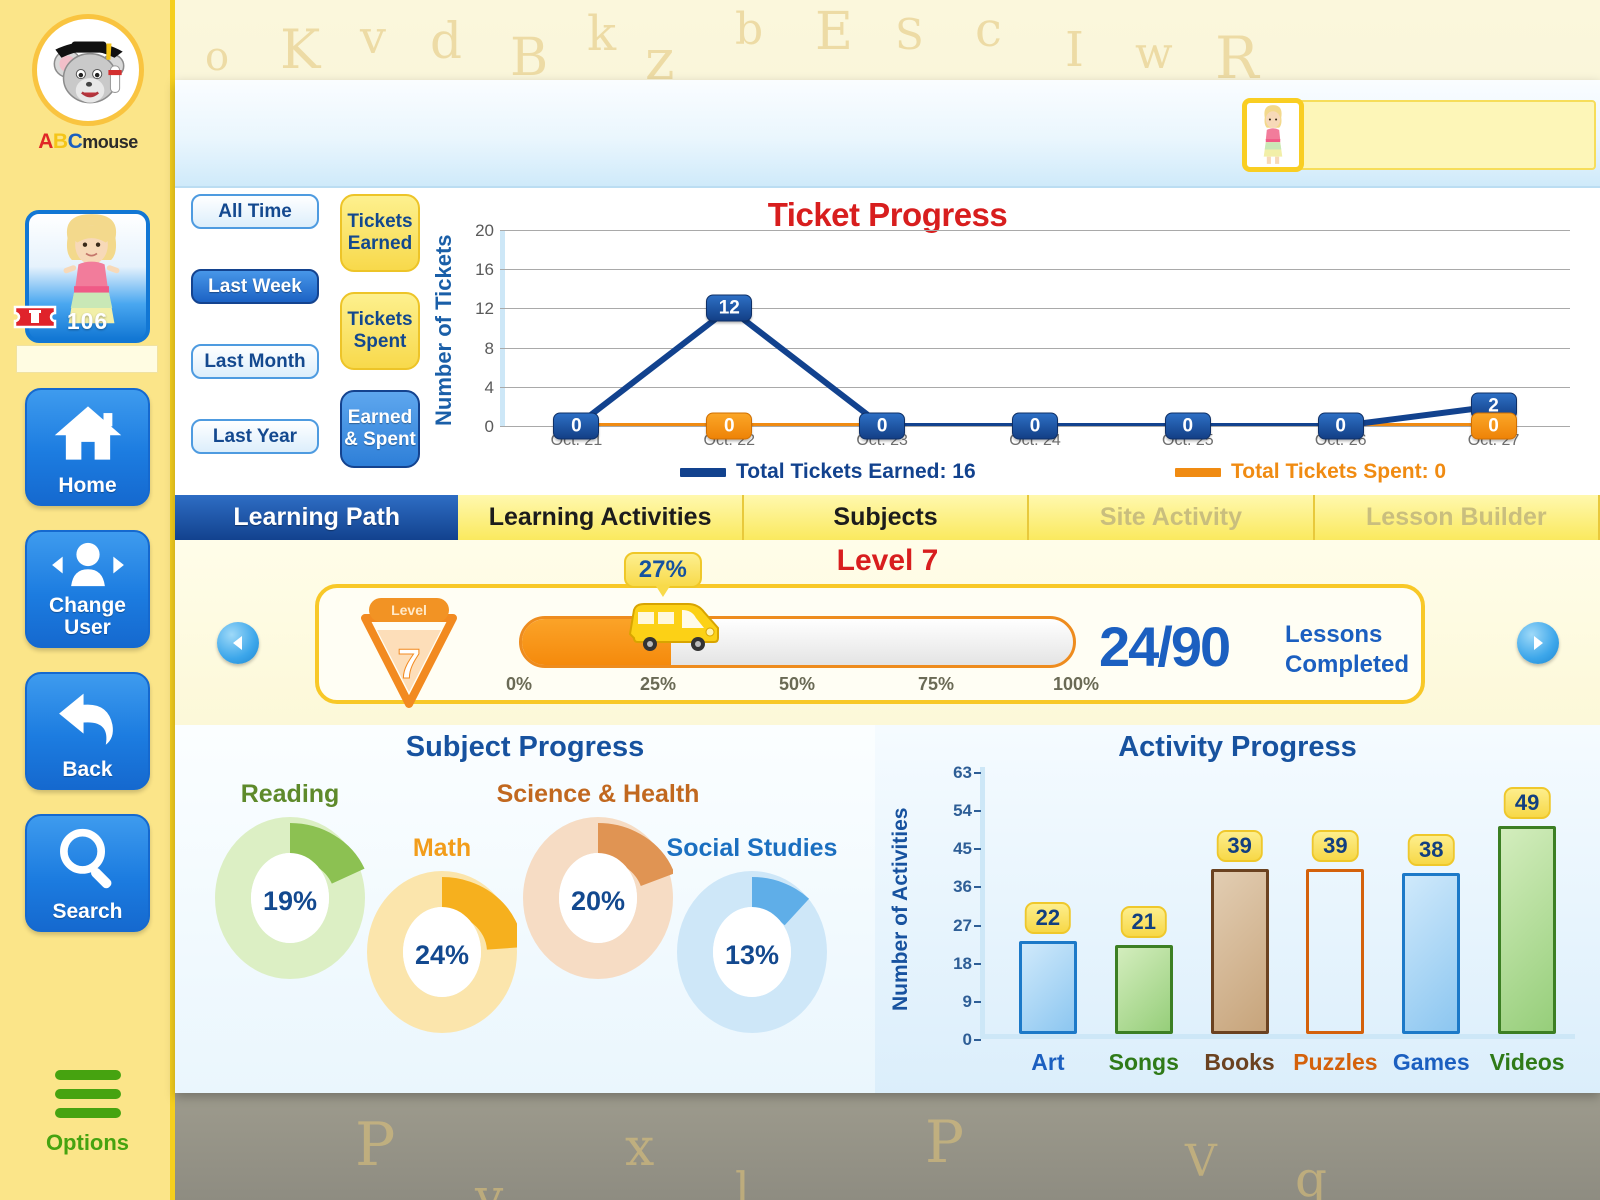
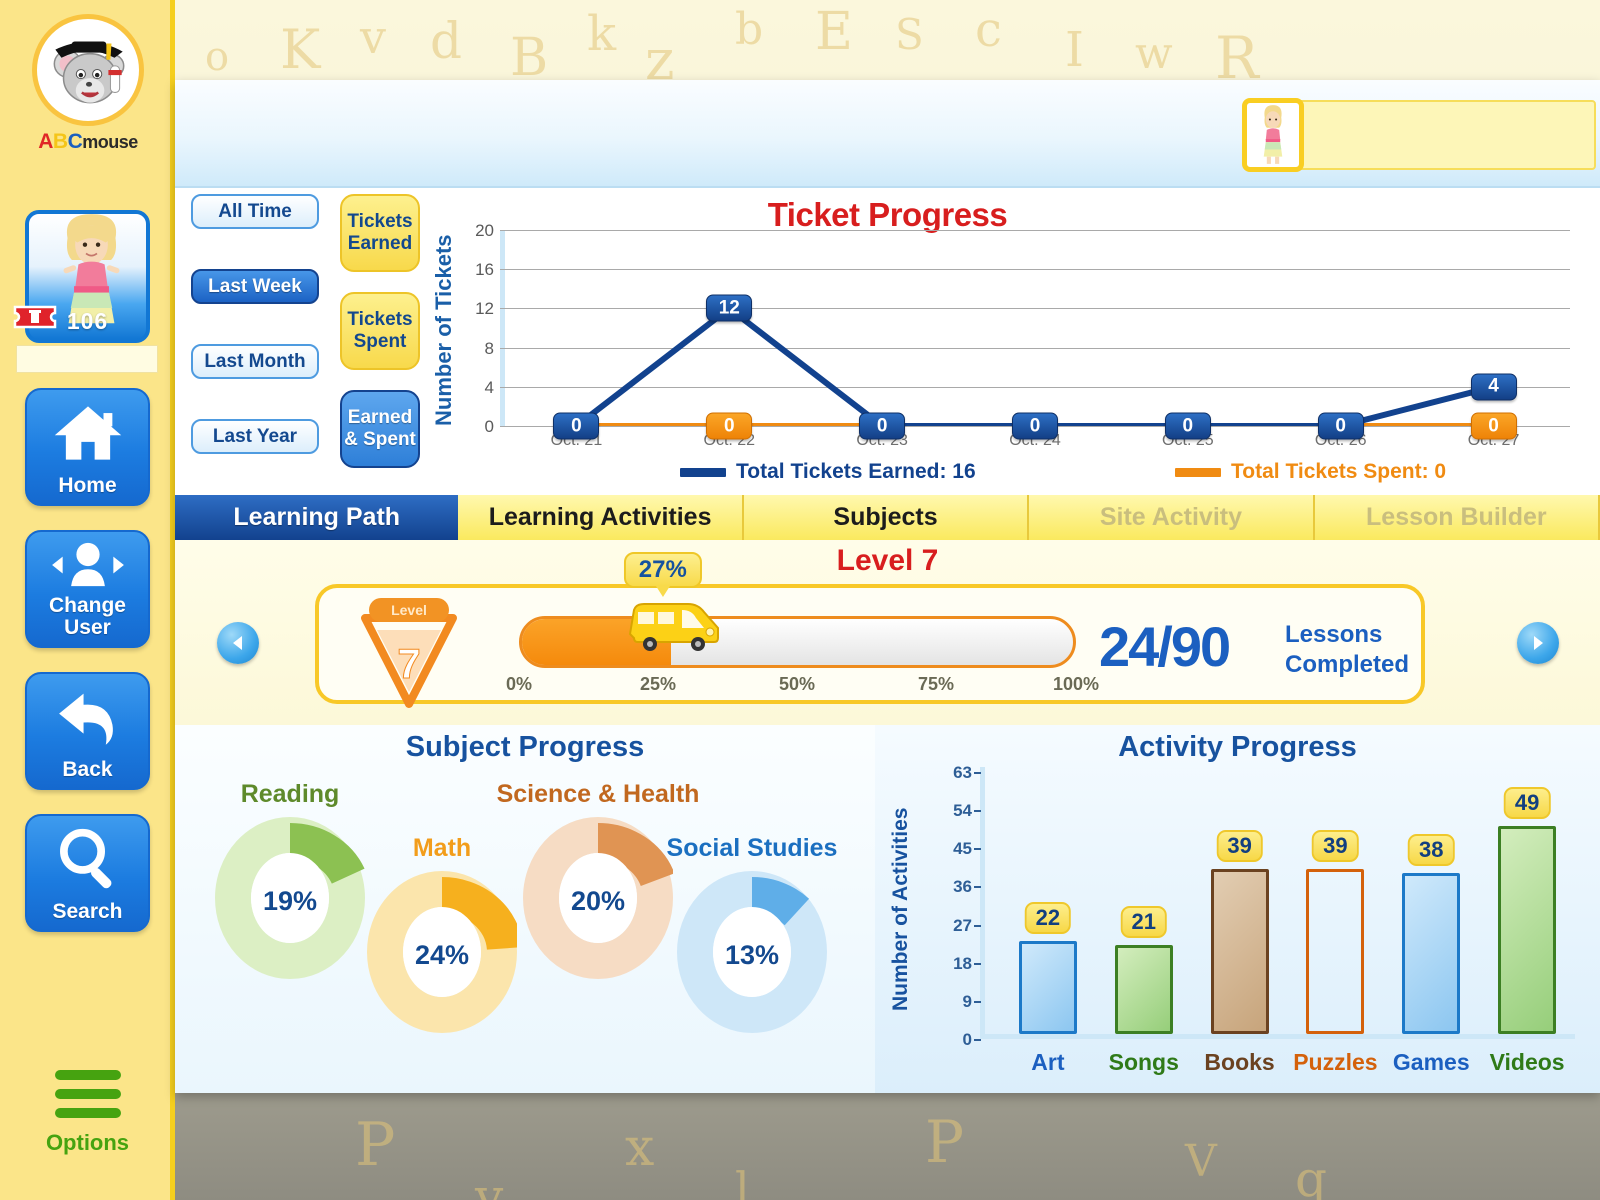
Ticket Progress/Total Tickets Earned: 16/Oct. 27: 2 -> 4
